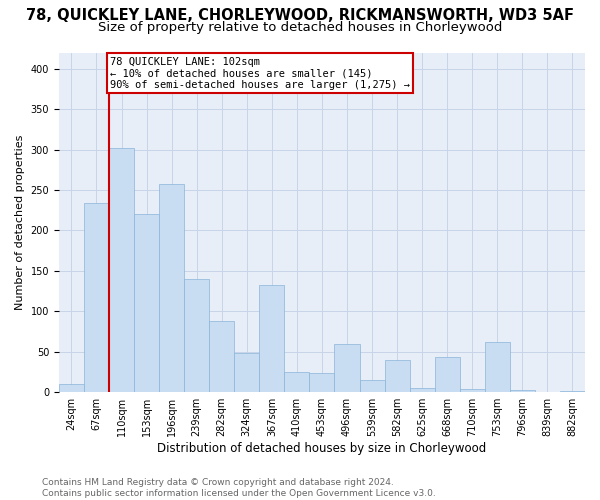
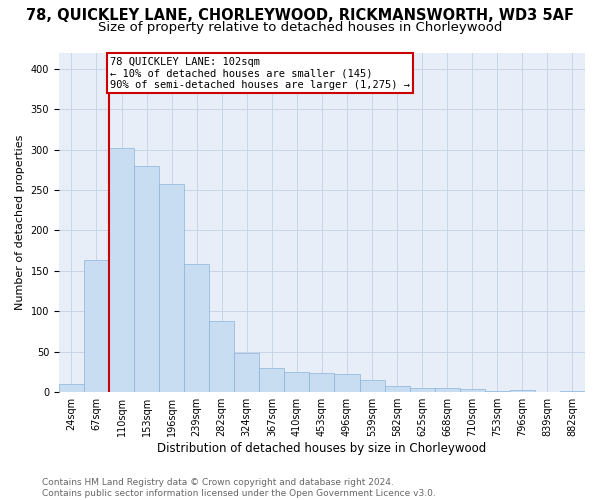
67sqm: 234 -> 163
153sqm: 220 -> 280
239sqm: 140 -> 158
367sqm: 132 -> 30
496sqm: 60 -> 22
582sqm: 40 -> 8
668sqm: 44 -> 5
753sqm: 62 -> 1
